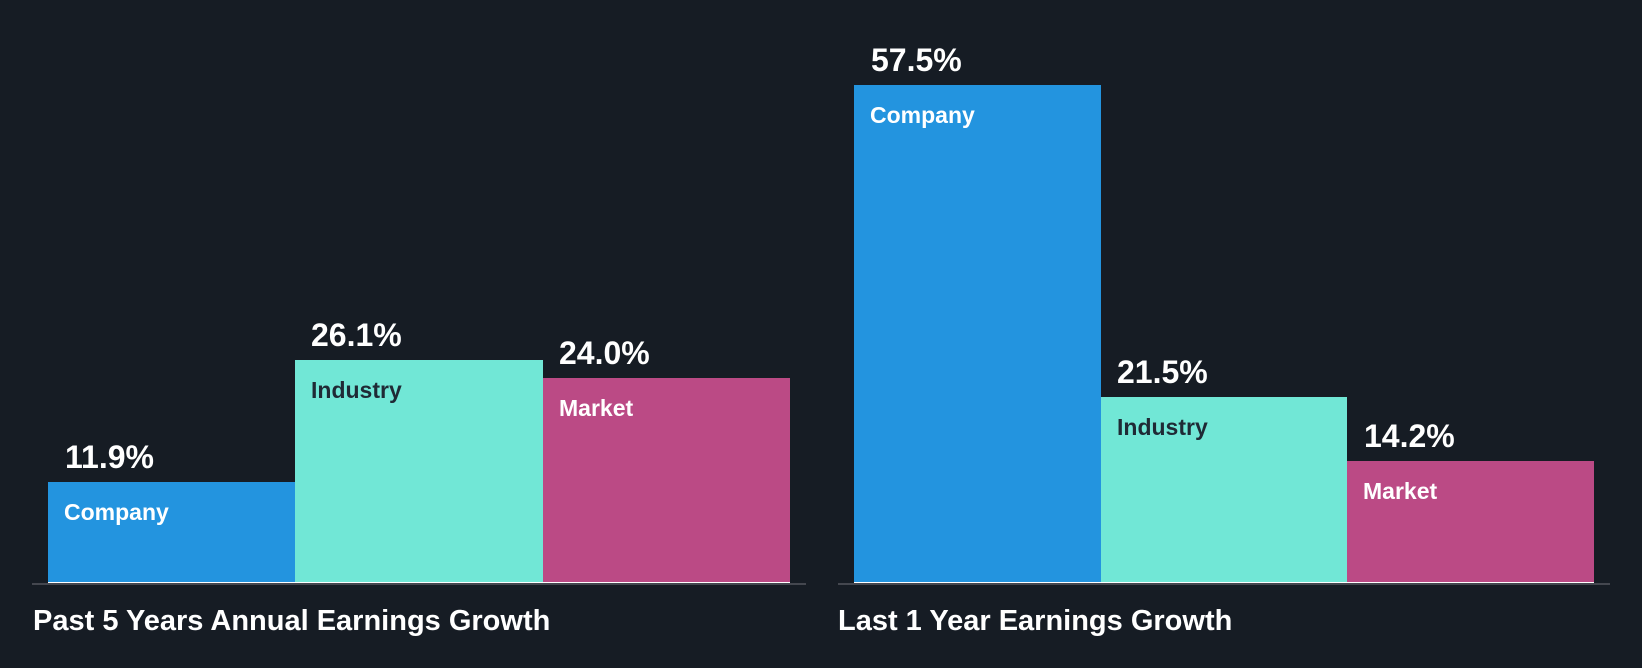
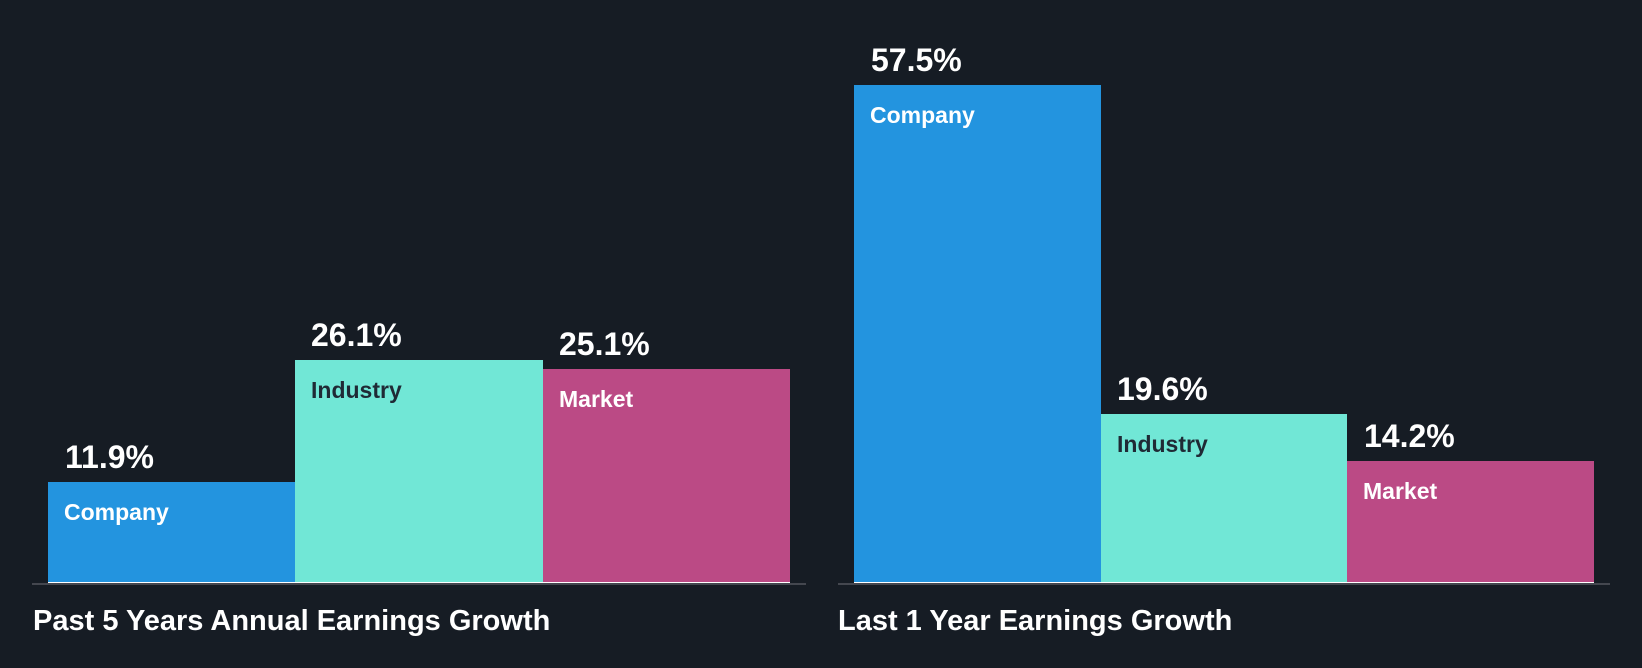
Past 5 Years Annual Earnings Growth/Market: 24.0% -> 25.1%
Last 1 Year Earnings Growth/Industry: 21.5% -> 19.6%
